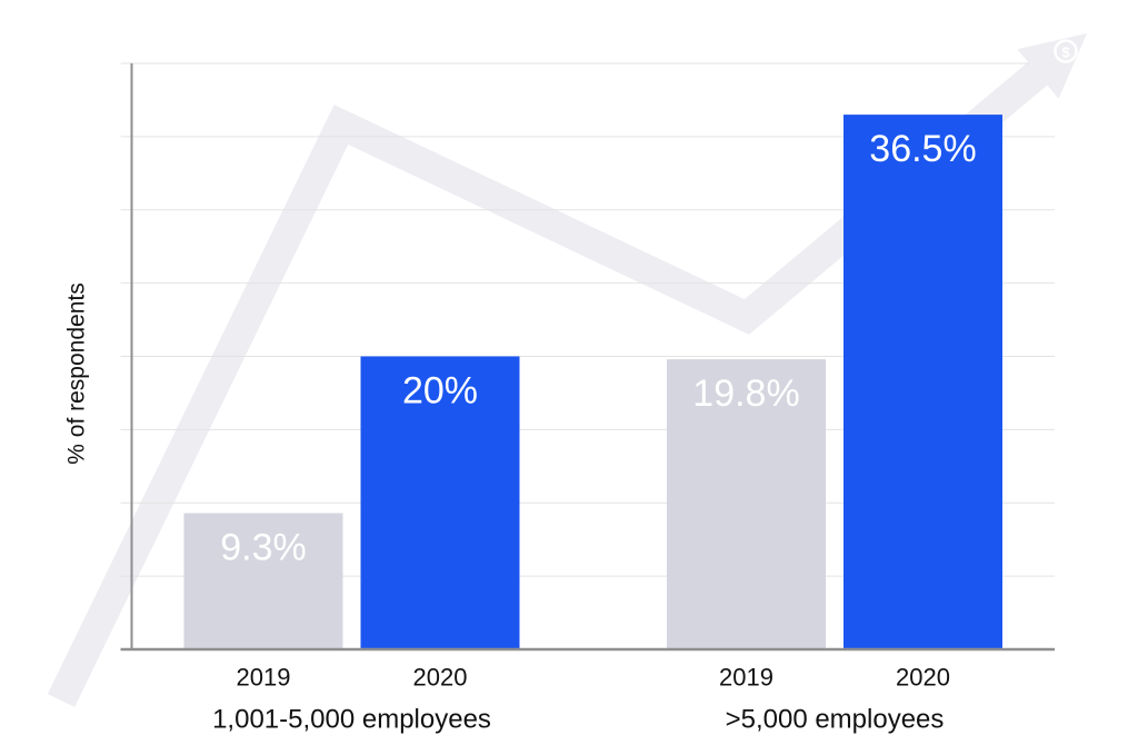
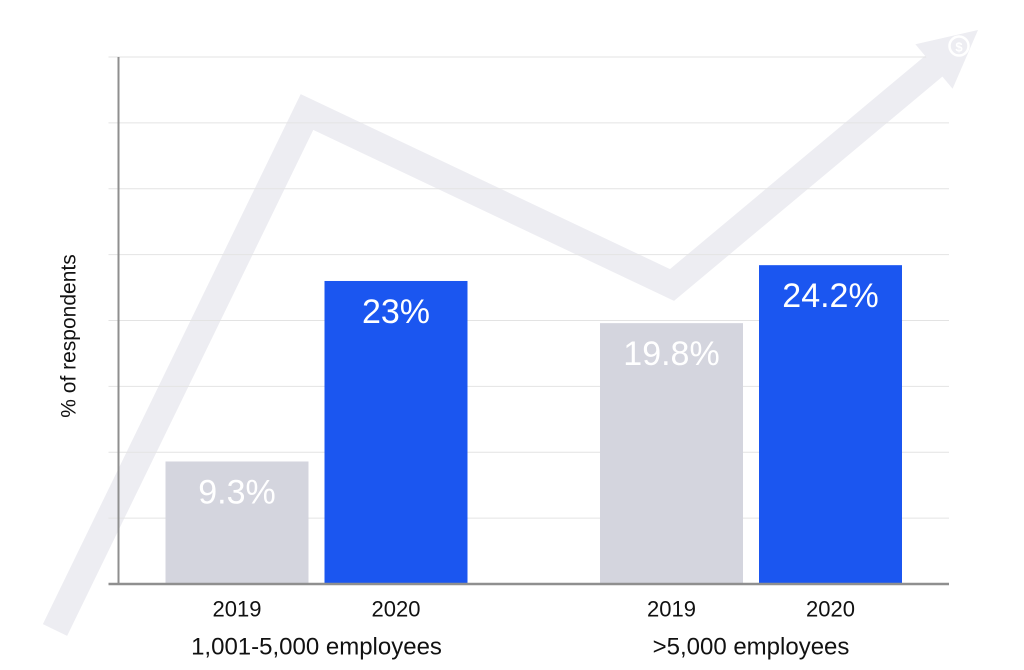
2020/1,001-5,000 employees: 20% -> 23%
2020/>5,000 employees: 36.5% -> 24.2%
